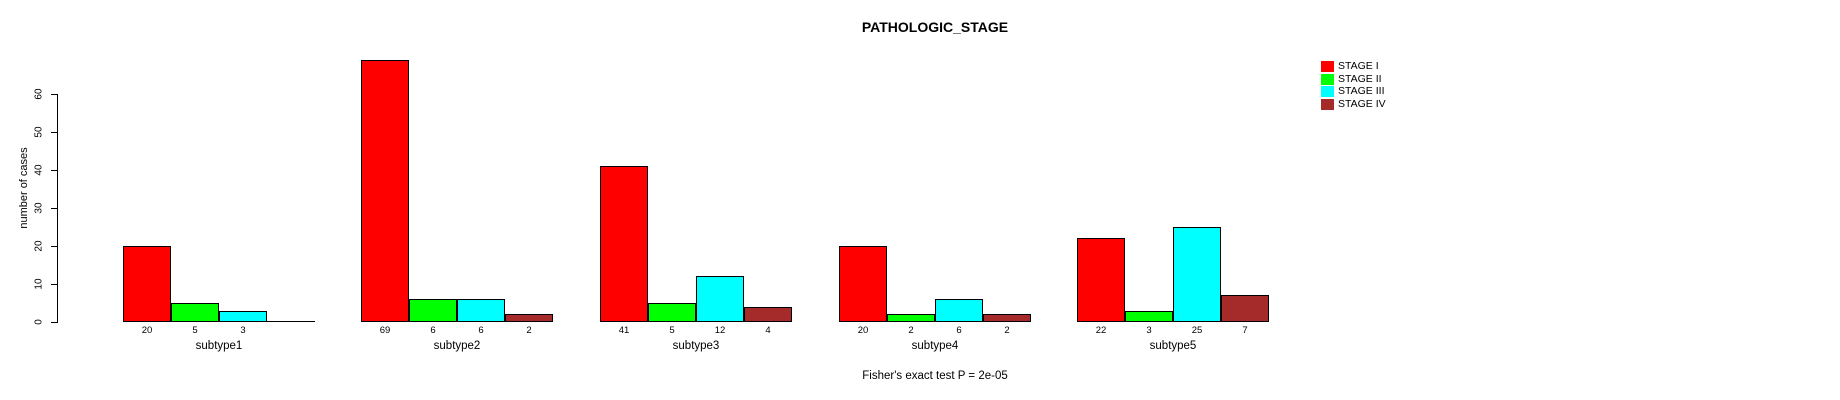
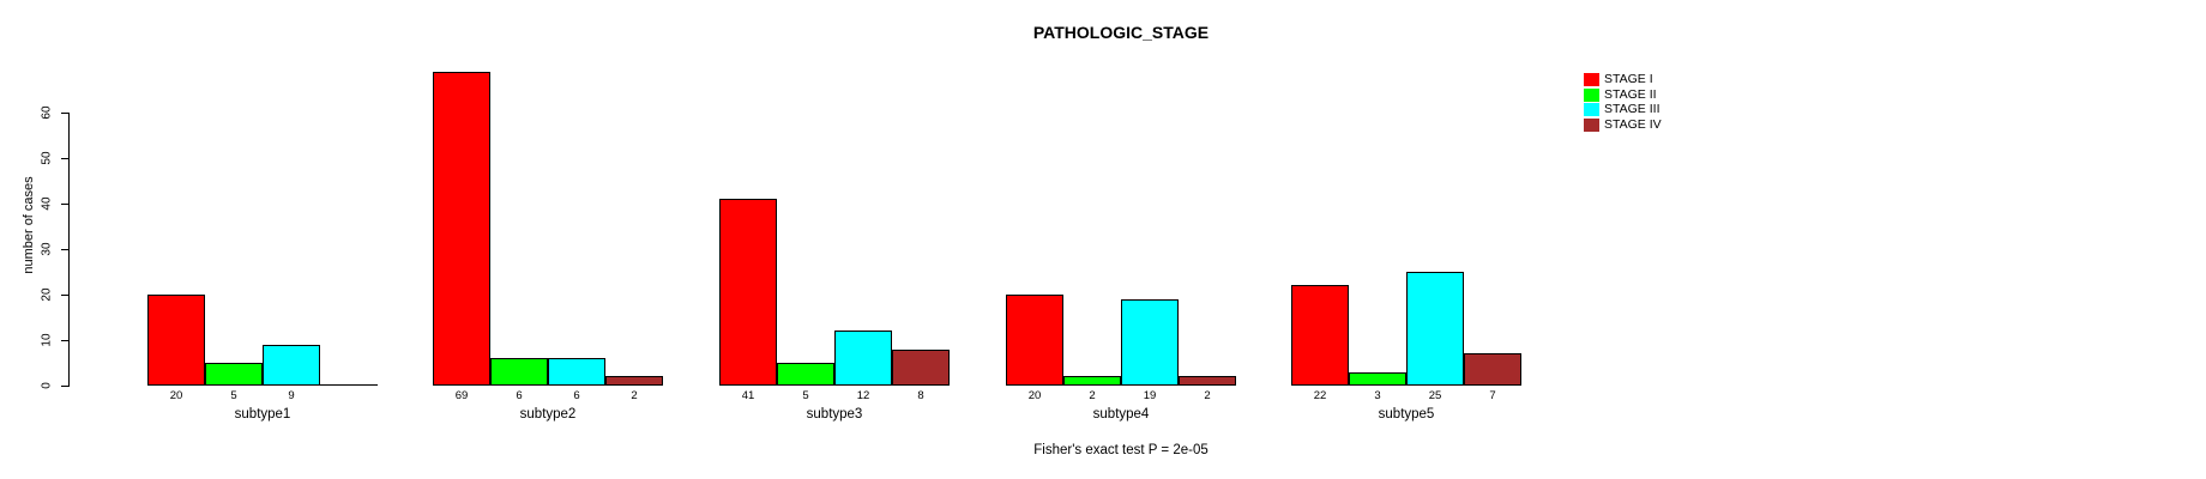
STAGE III/subtype1: 3 -> 9
STAGE IV/subtype3: 4 -> 8
STAGE III/subtype4: 6 -> 19
